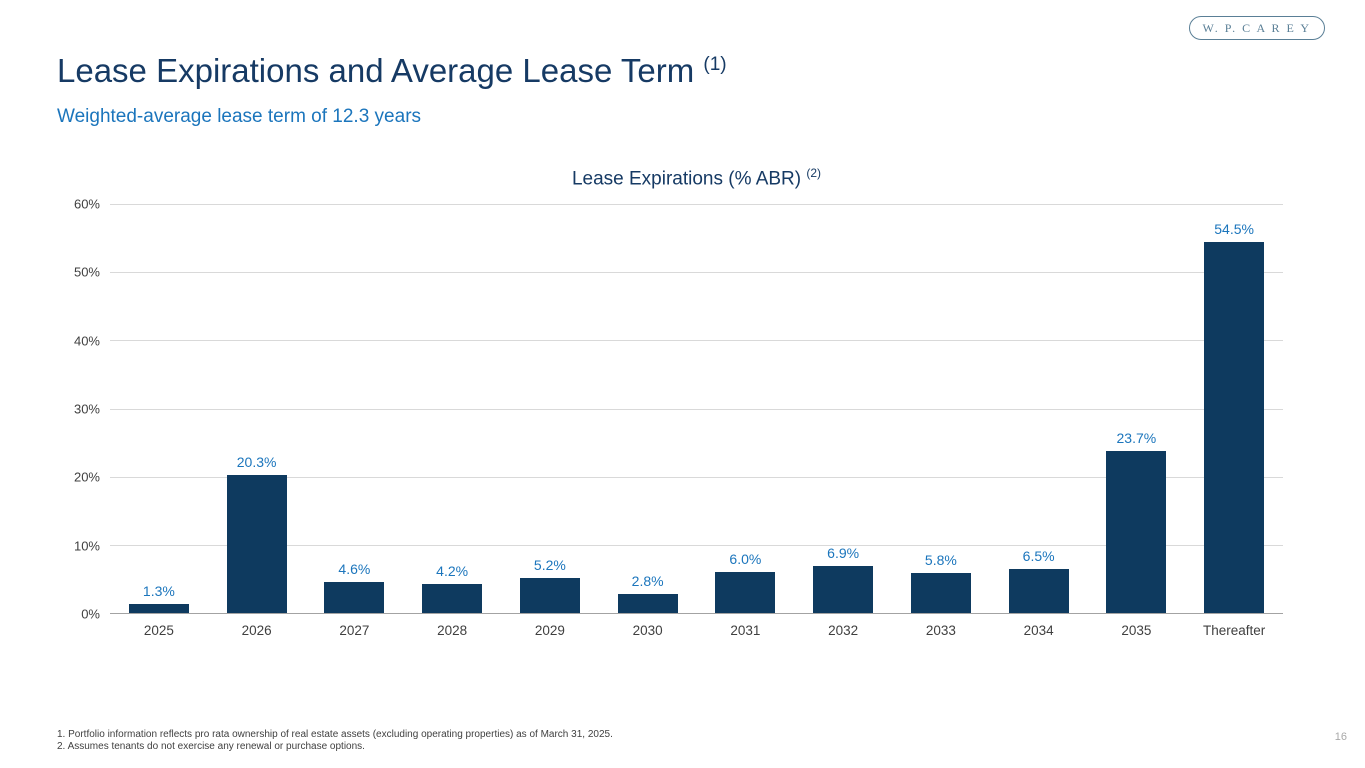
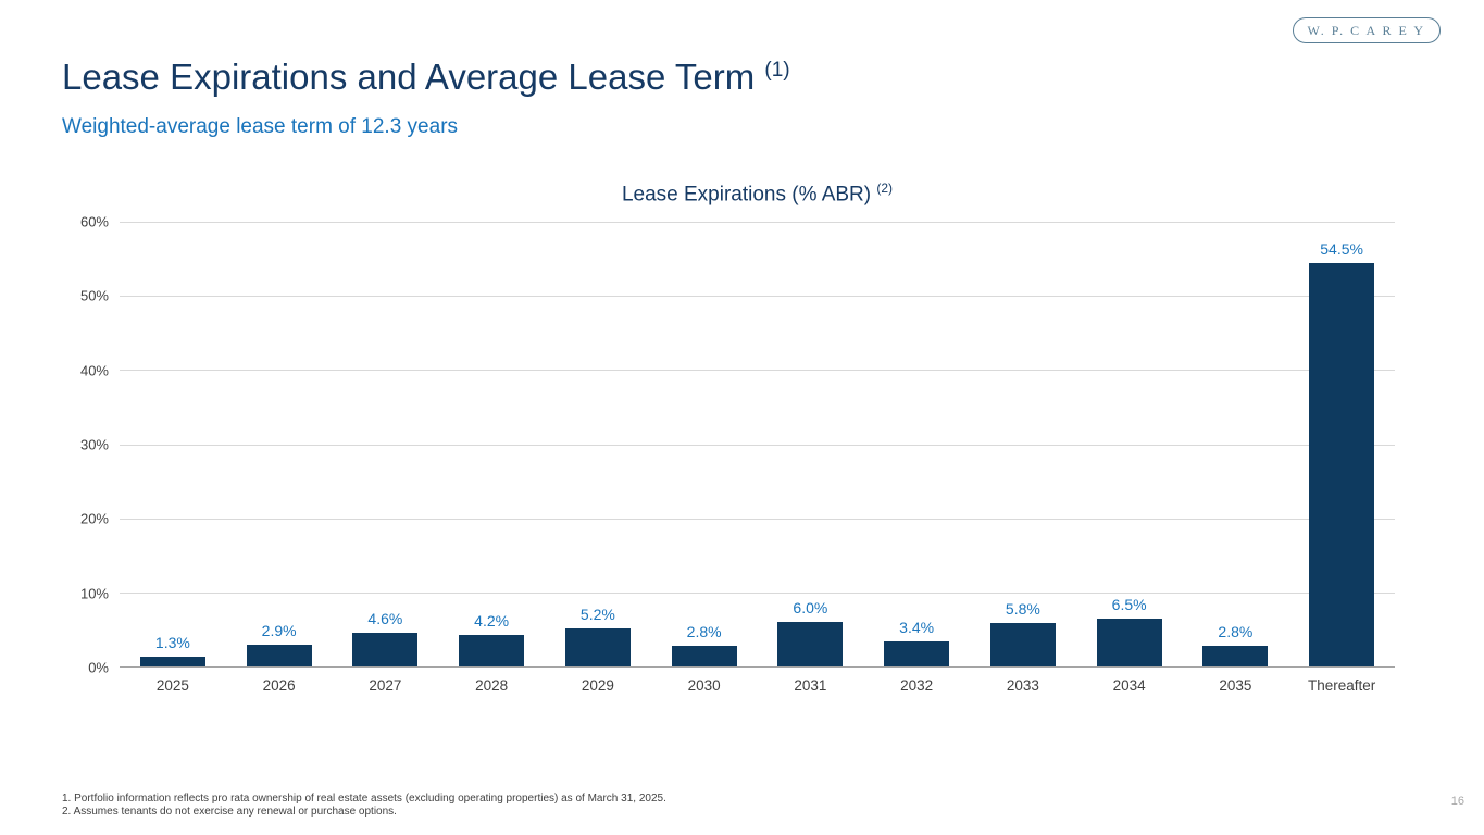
2026: 20.3% -> 2.9%
2032: 6.9% -> 3.4%
2035: 23.7% -> 2.8%
